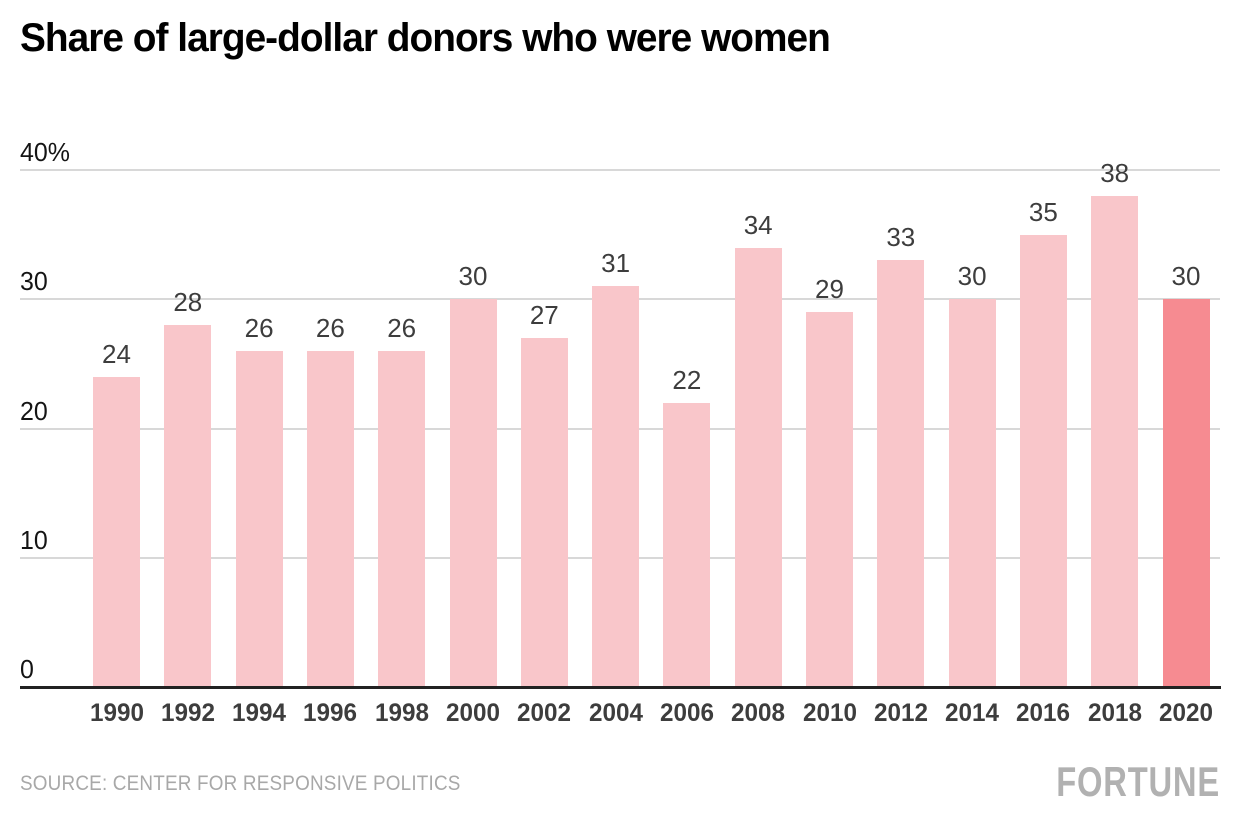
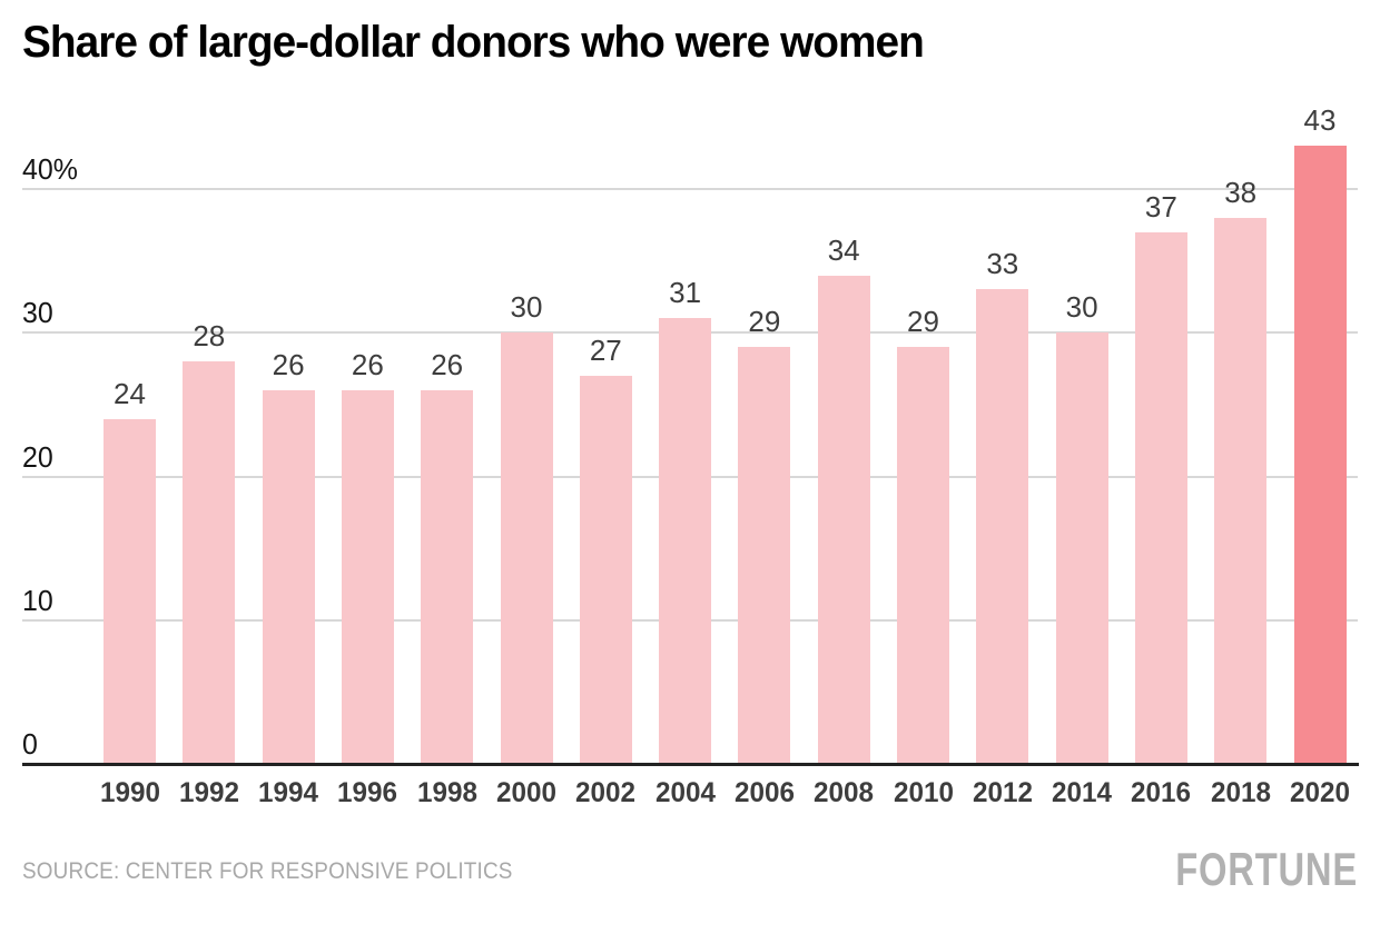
2006: 22 -> 29
2016: 35 -> 37
2020: 30 -> 43
